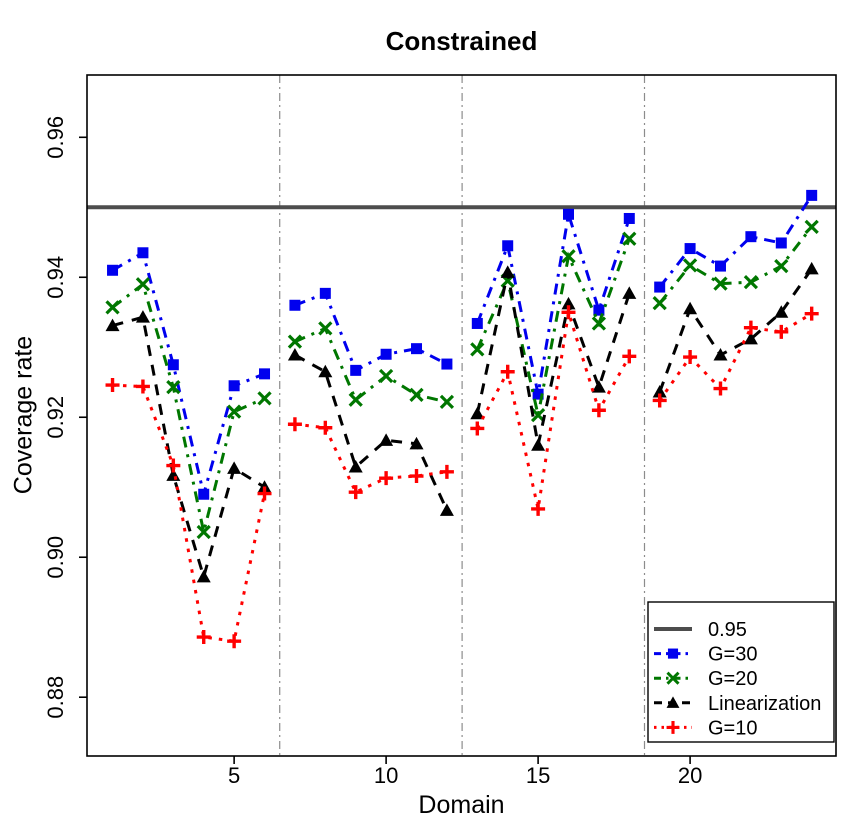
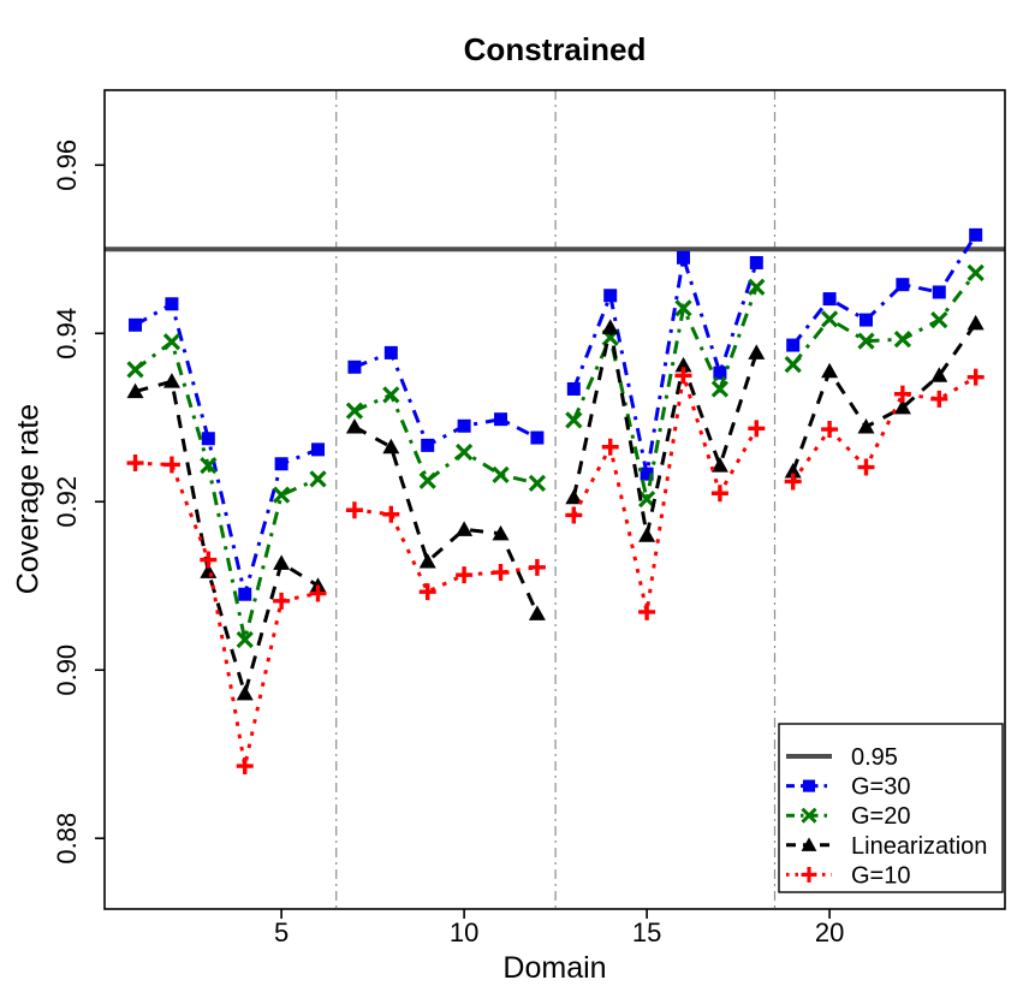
G=10/5: 0.888 -> 0.908
